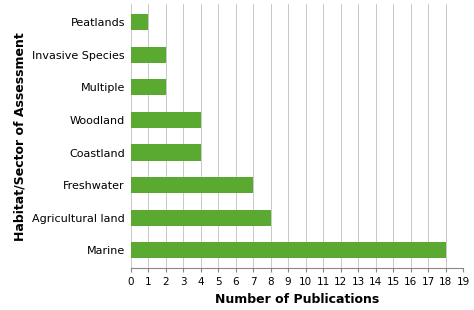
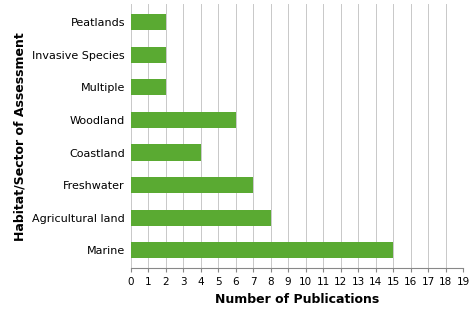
Peatlands: 1 -> 2
Woodland: 4 -> 6
Marine: 18 -> 15
